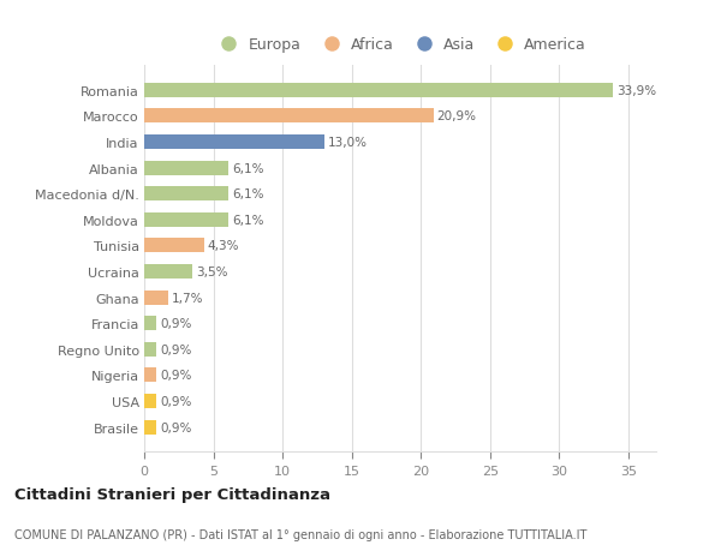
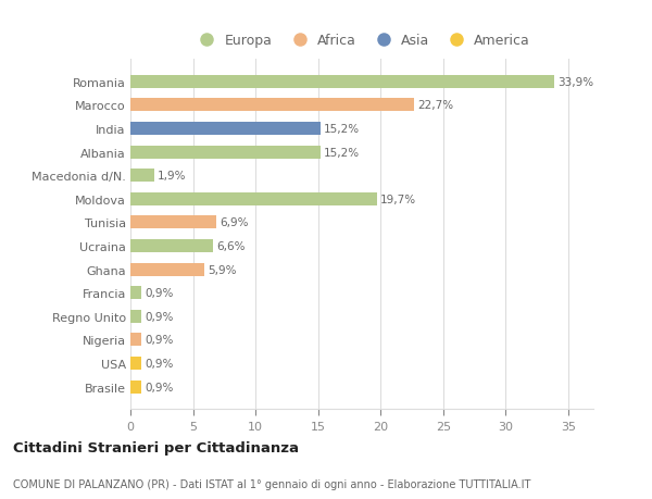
Marocco: 20,9% -> 22,7%
India: 13,0% -> 15,2%
Albania: 6,1% -> 15,2%
Macedonia d/N.: 6,1% -> 1,9%
Moldova: 6,1% -> 19,7%
Tunisia: 4,3% -> 6,9%
Ucraina: 3,5% -> 6,6%
Ghana: 1,7% -> 5,9%
